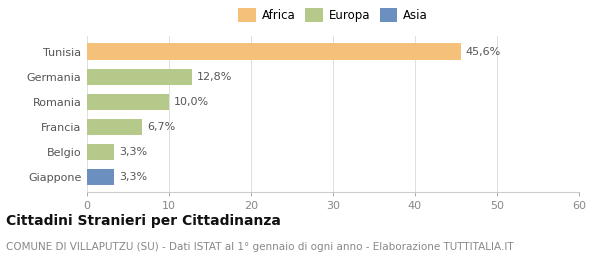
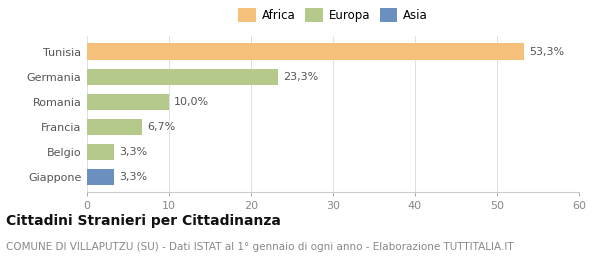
Tunisia: 45,6% -> 53,3%
Germania: 12,8% -> 23,3%
